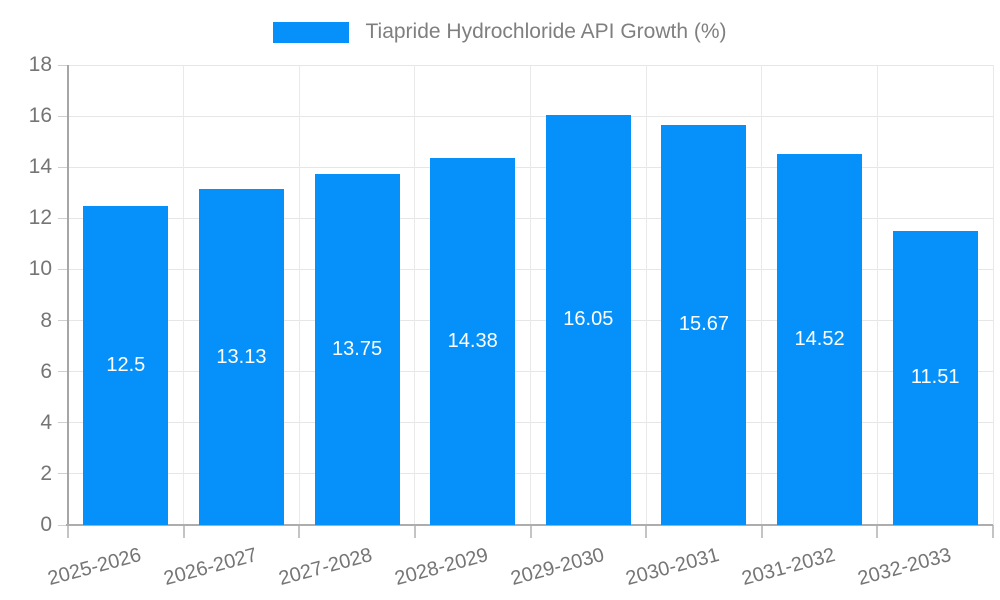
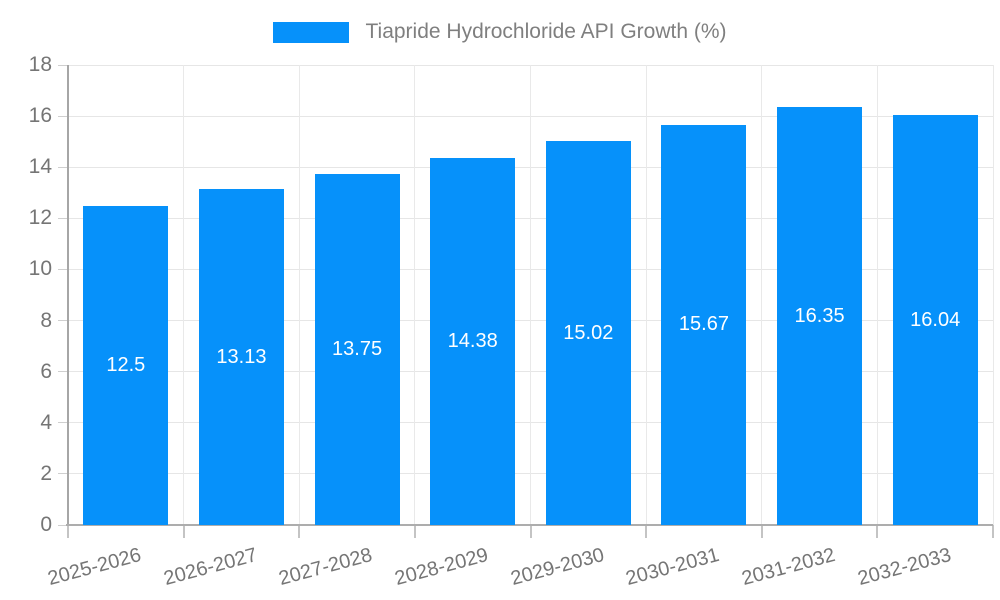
2029-2030: 16.05 -> 15.02
2031-2032: 14.52 -> 16.35
2032-2033: 11.51 -> 16.04
